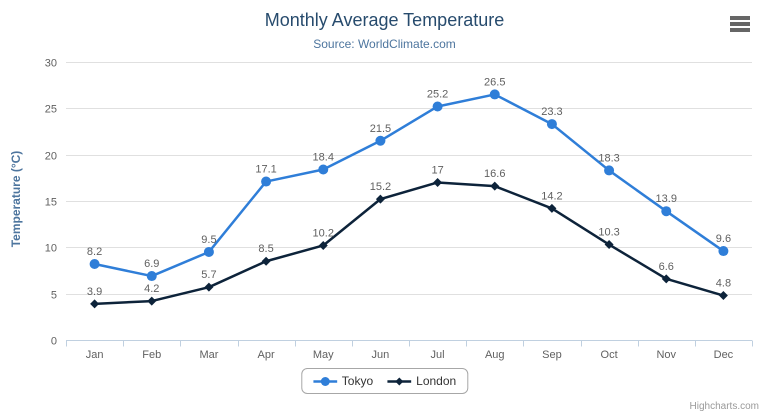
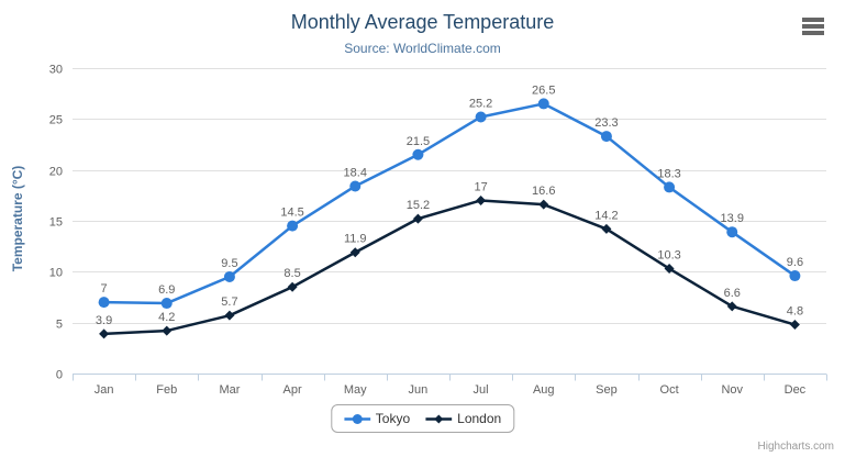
Tokyo/Jan: 8.2 -> 7
Tokyo/Apr: 17.1 -> 14.5
London/May: 10.2 -> 11.9
